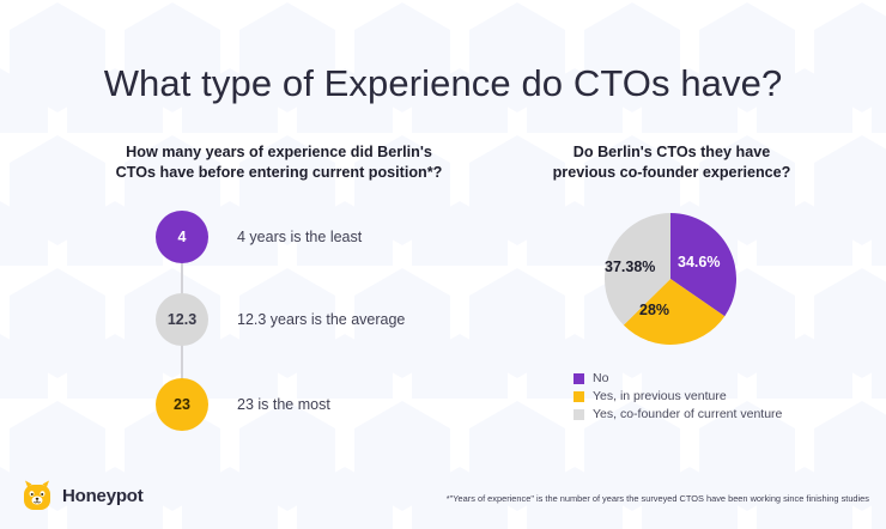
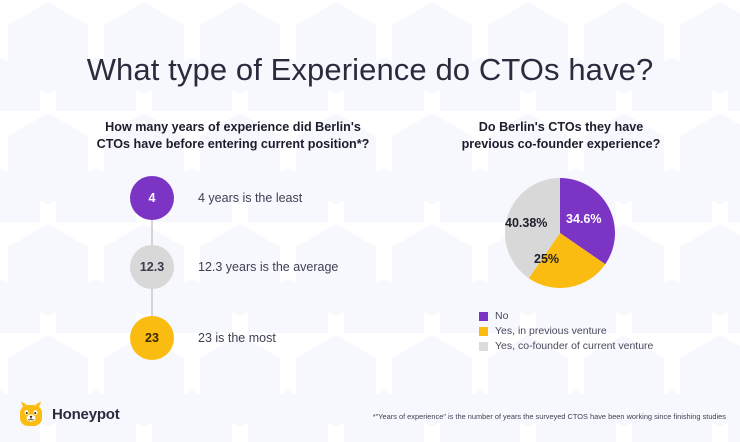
Yes, in previous venture: 28% -> 25%
Yes, co-founder of current venture: 37.38% -> 40.38%
